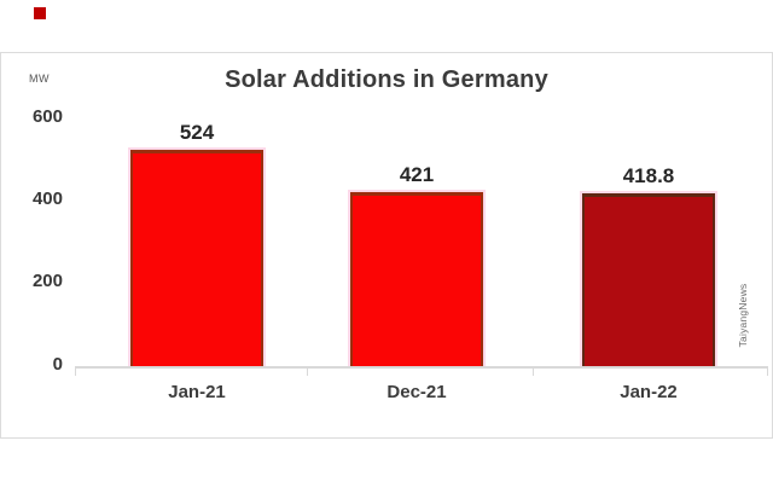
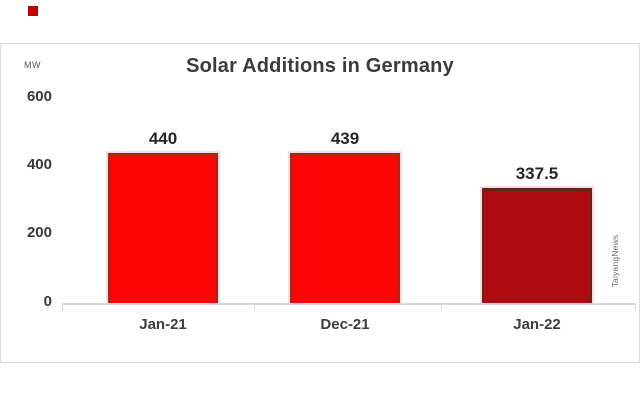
Jan-21: 524 -> 440
Dec-21: 421 -> 439
Jan-22: 418.8 -> 337.5
